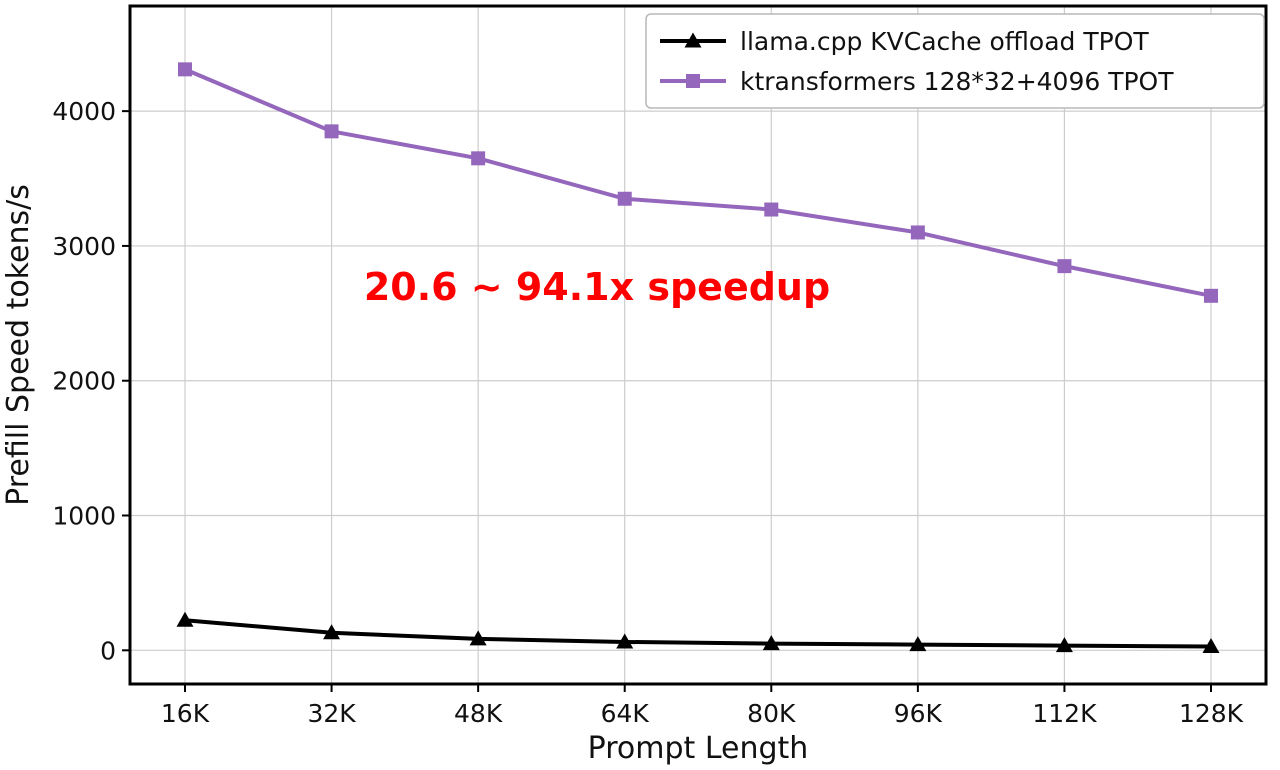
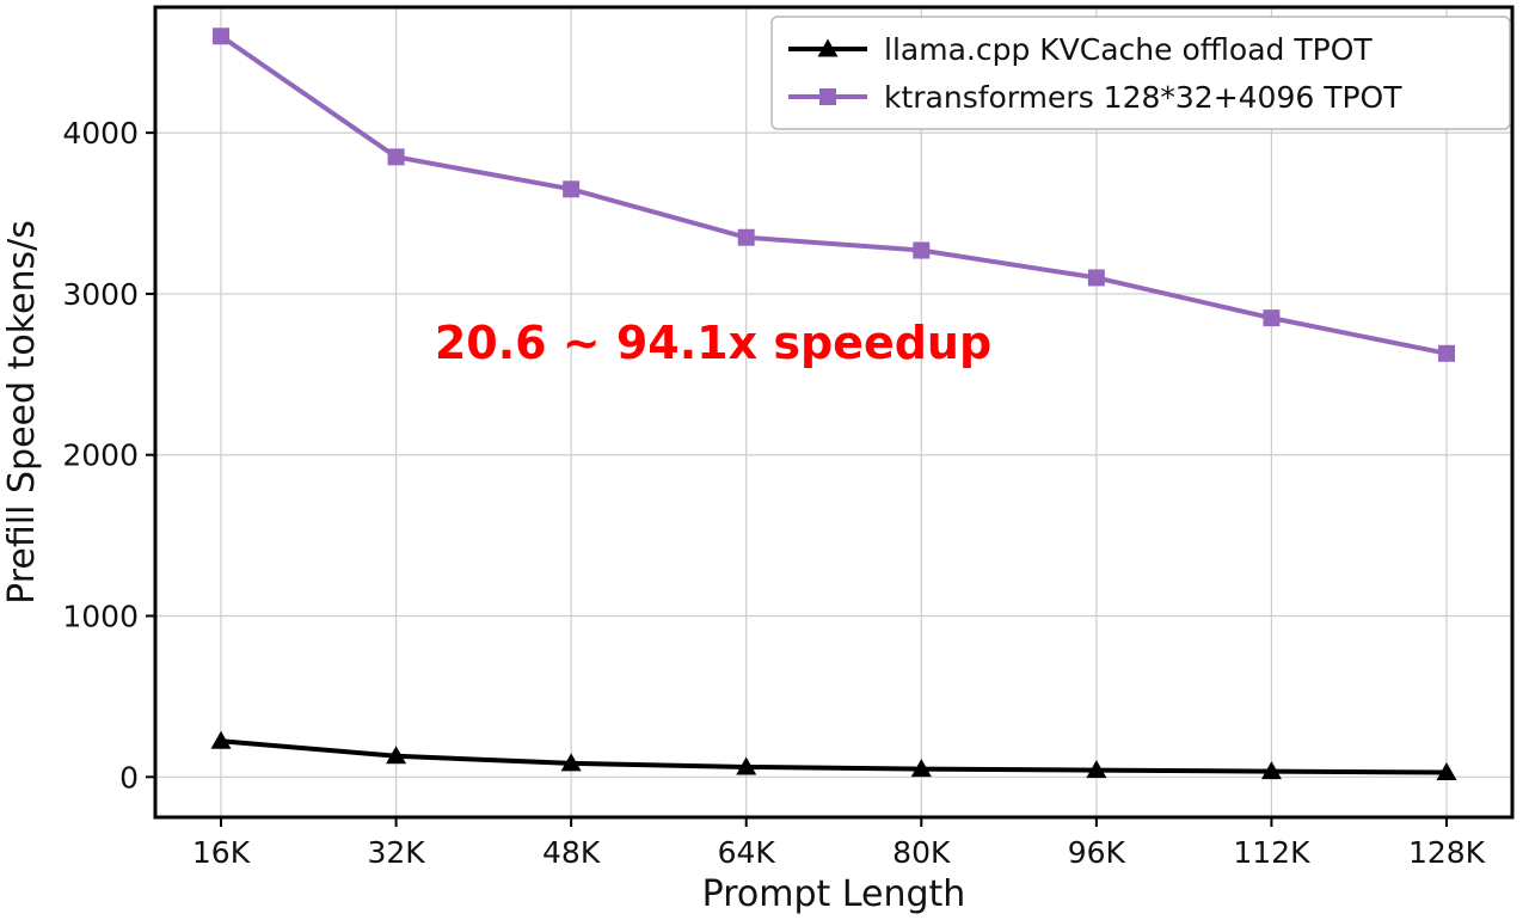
ktransformers 128*32+4096 TPOT/16K: 4310 -> 4600
